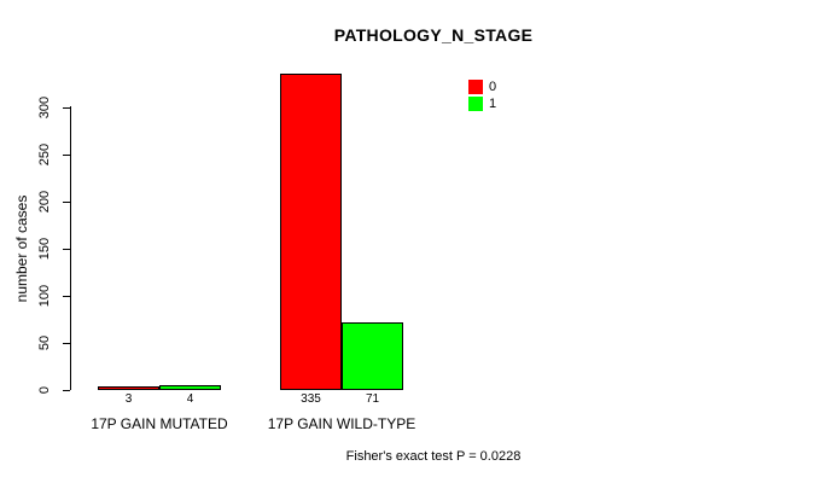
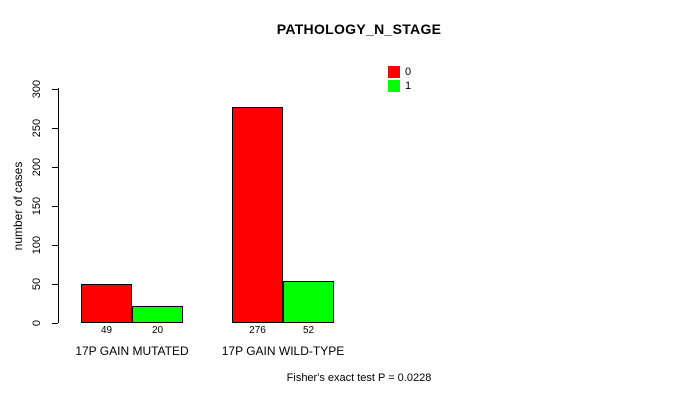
0/17P GAIN MUTATED: 3 -> 49
1/17P GAIN MUTATED: 4 -> 20
0/17P GAIN WILD-TYPE: 335 -> 276
1/17P GAIN WILD-TYPE: 71 -> 52
